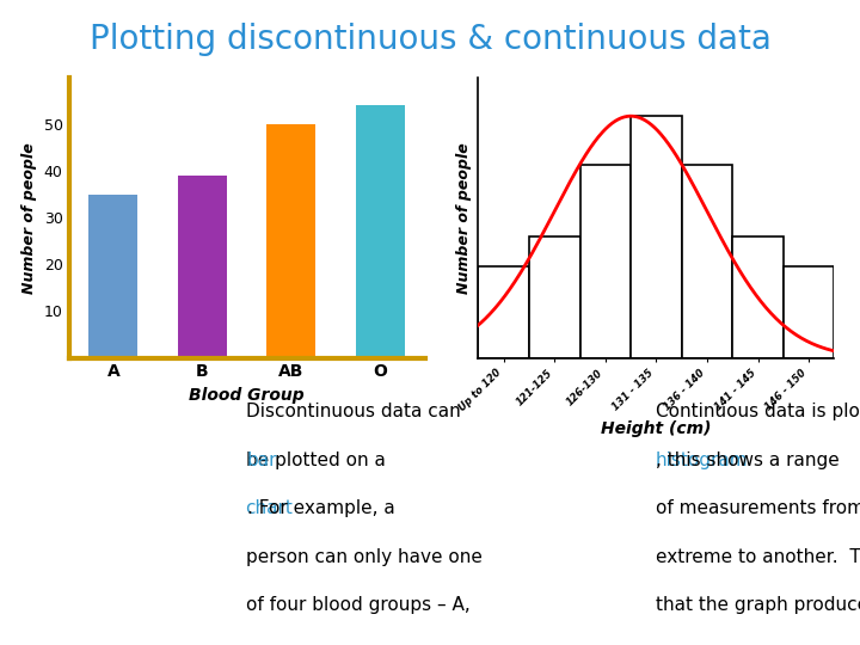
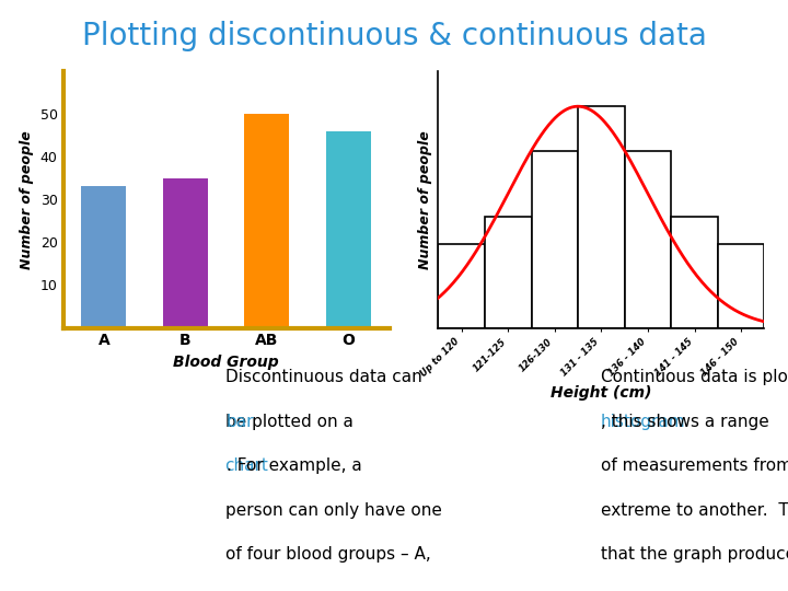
A: 35 -> 33
B: 39 -> 35
O: 54 -> 46
